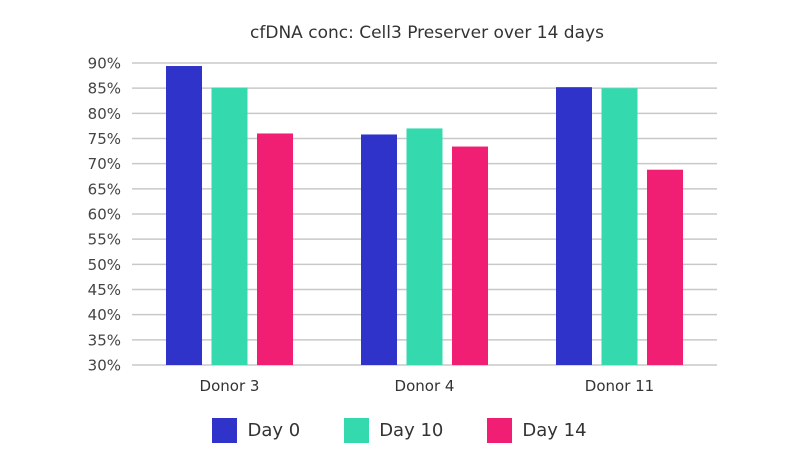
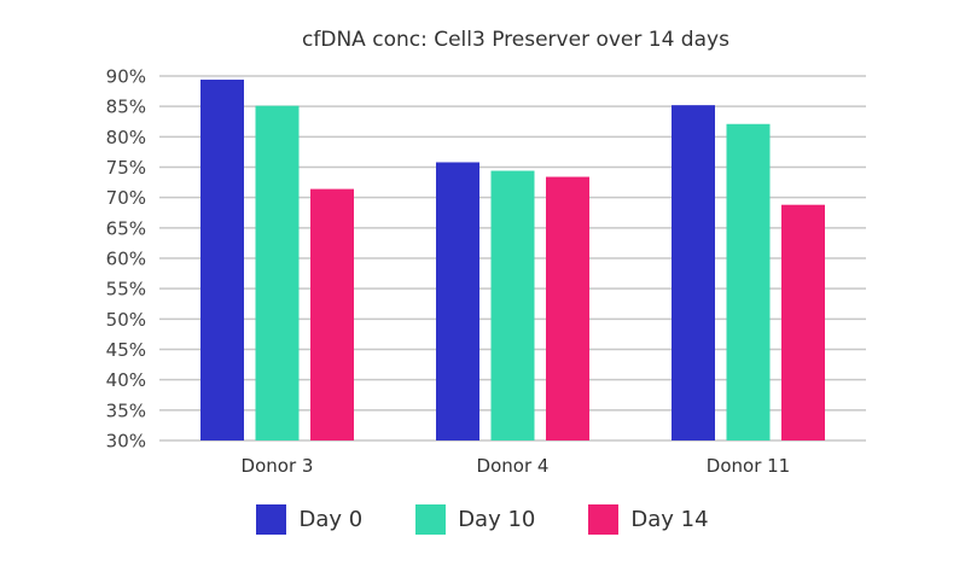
Day 14/Donor 3: 76% -> 71%
Day 10/Donor 4: 77% -> 74%
Day 10/Donor 11: 85% -> 82%
